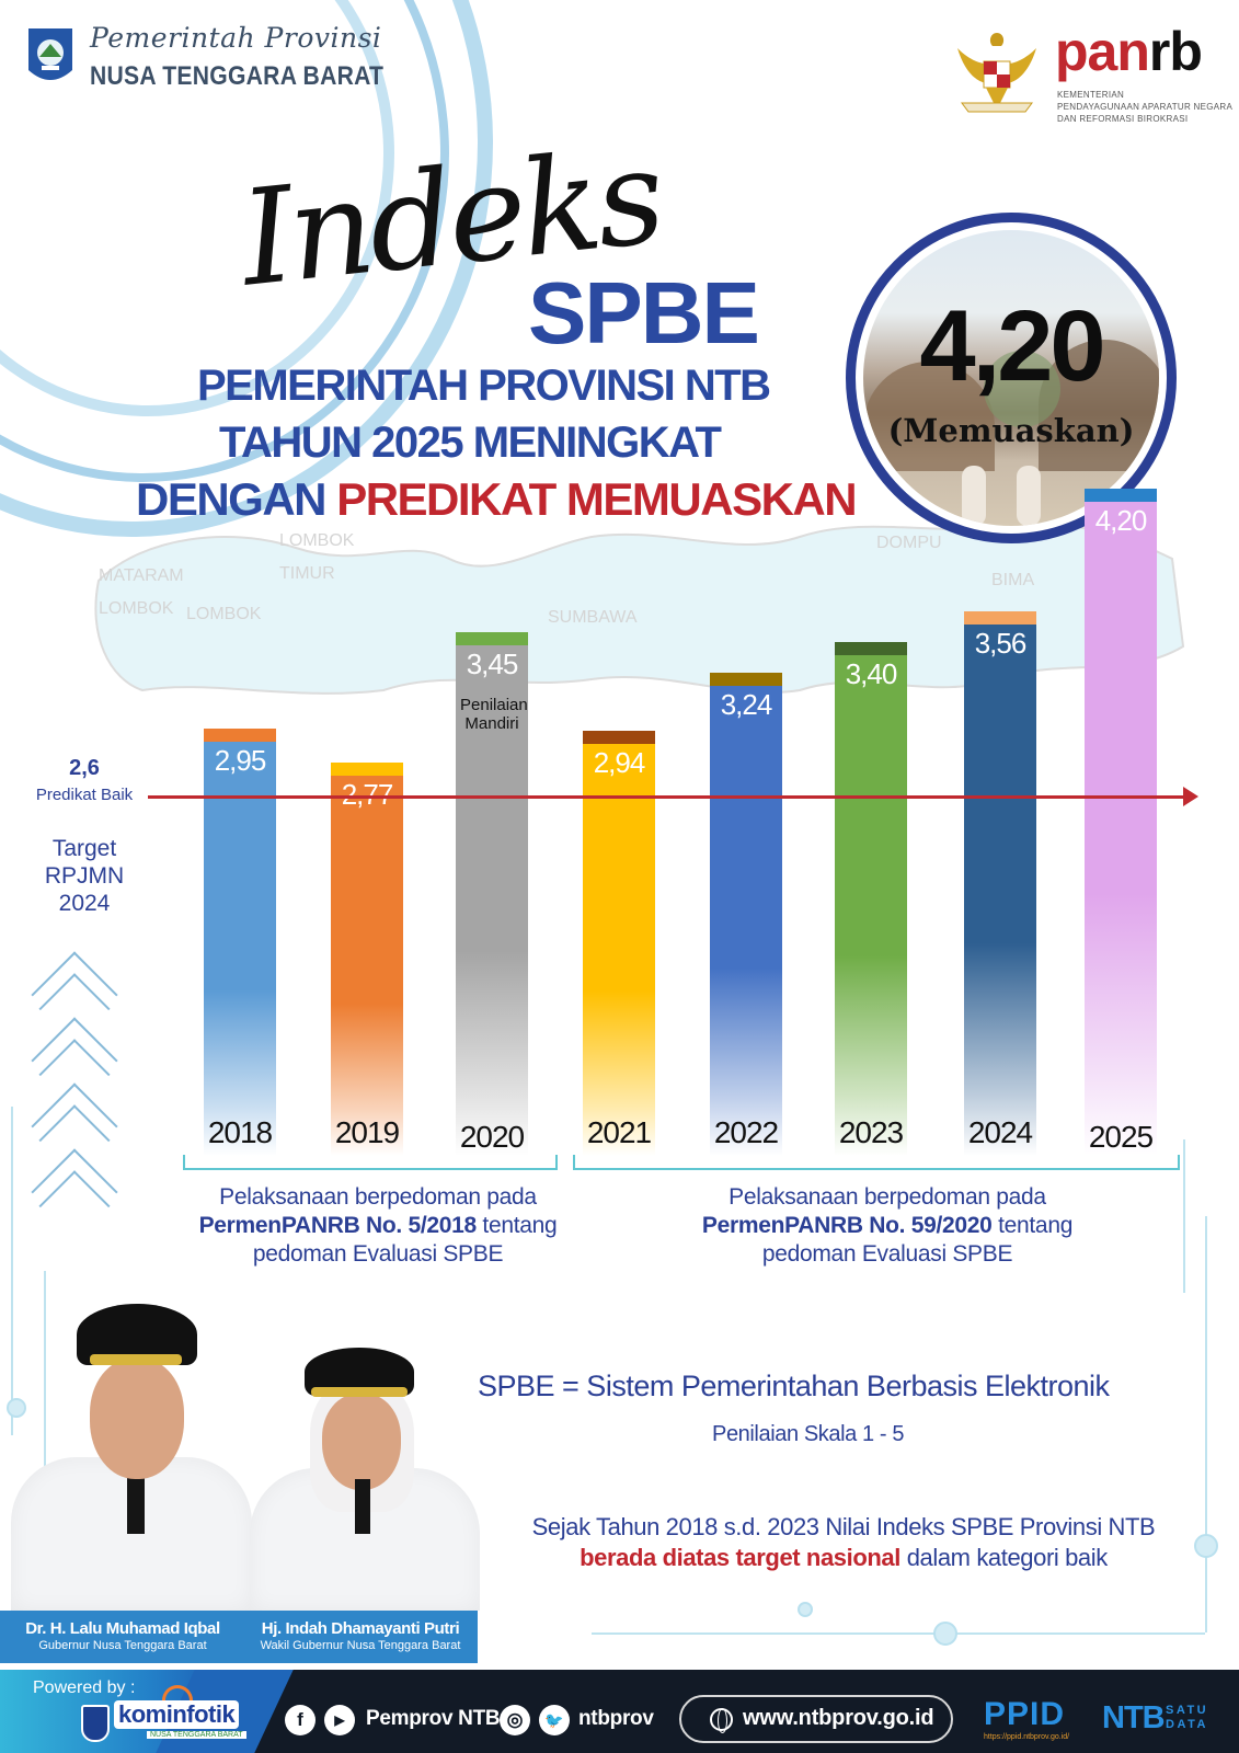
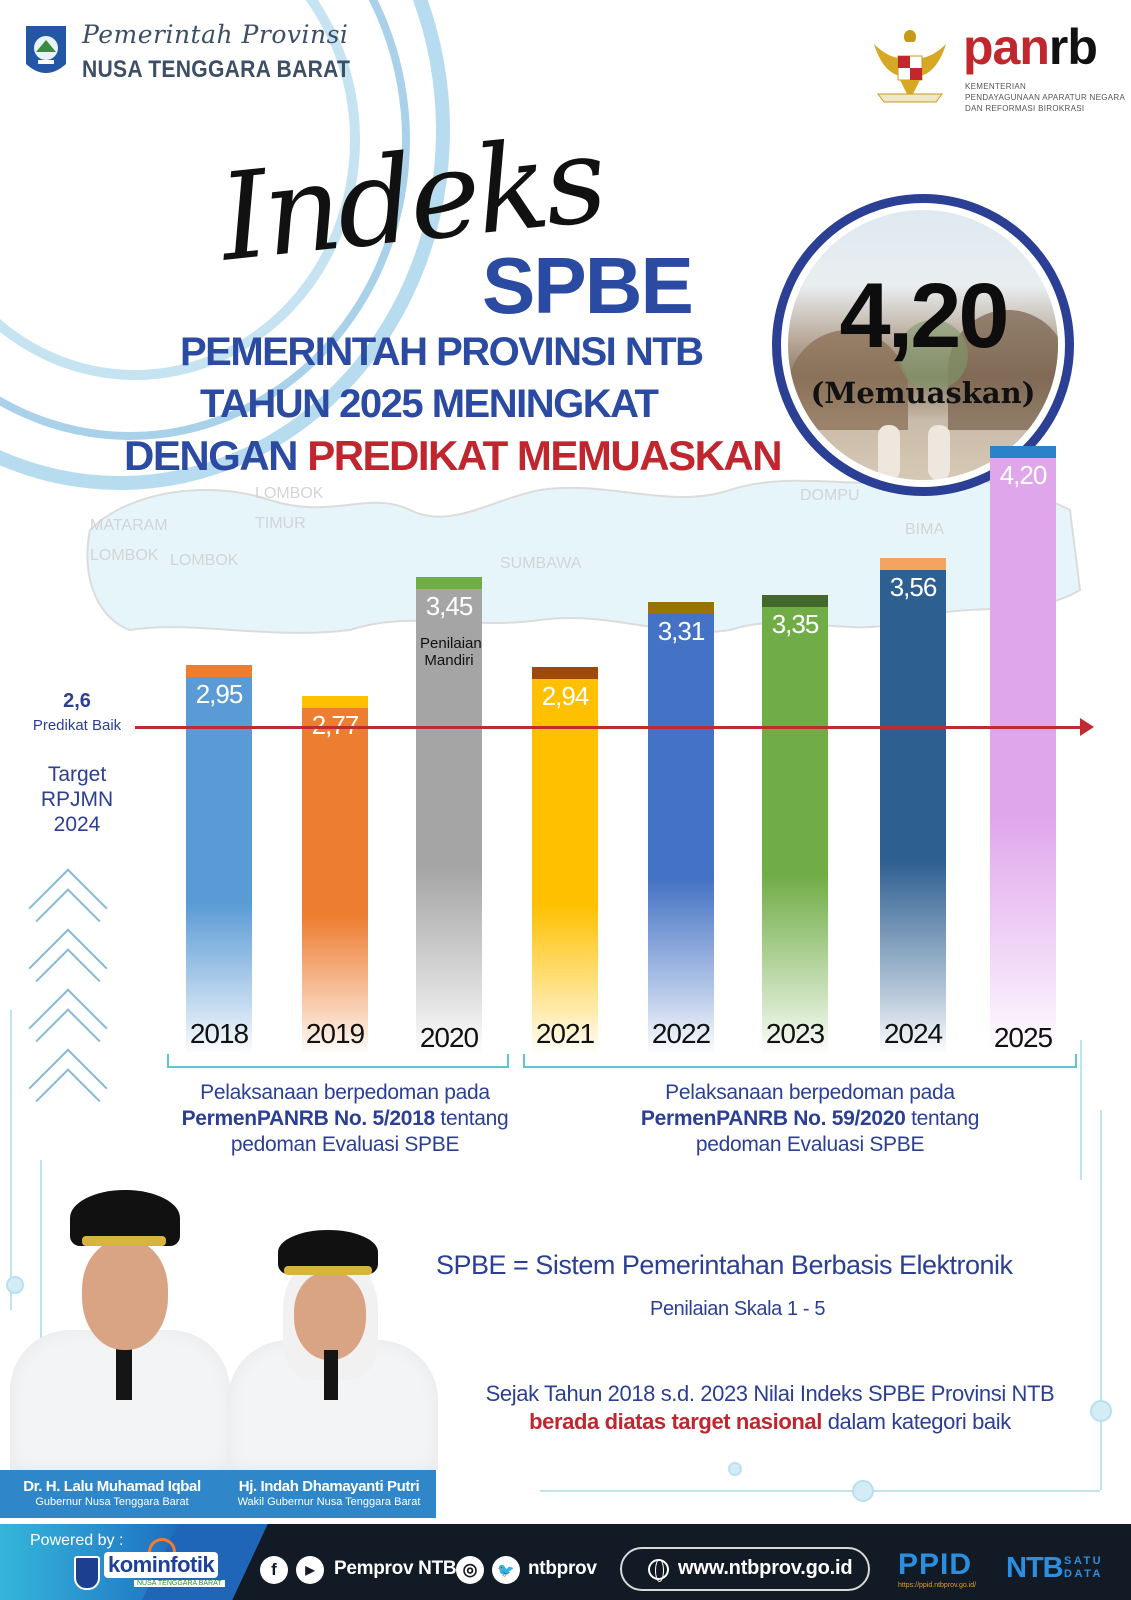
2022: 3,24 -> 3,31
2023: 3,40 -> 3,35
